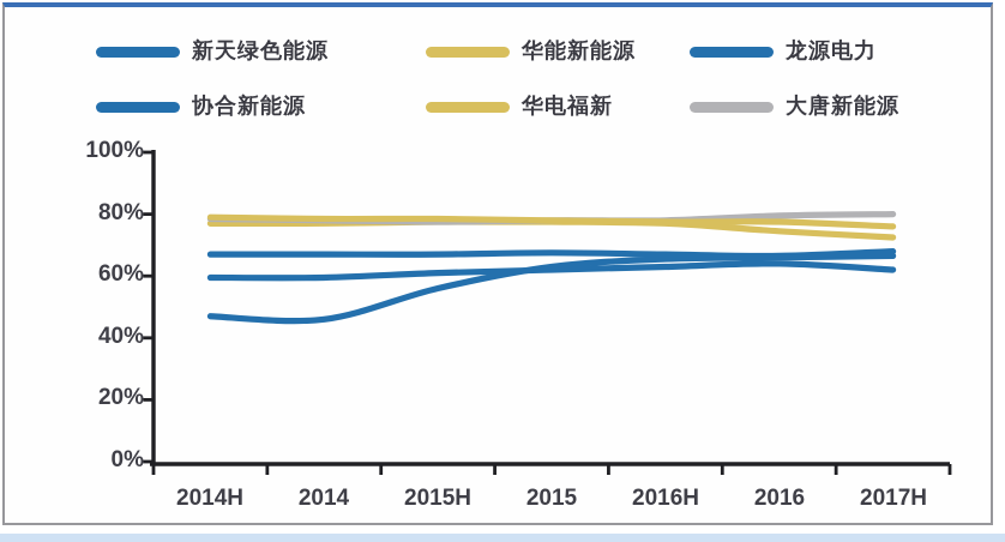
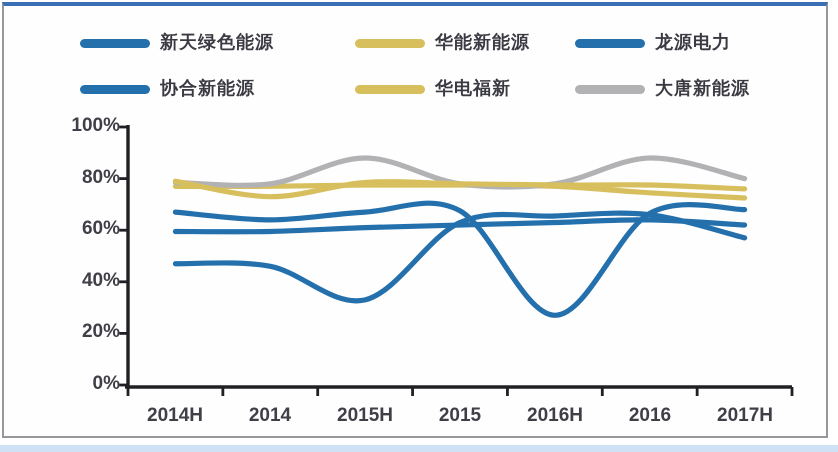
华能新能源/2014: 78% -> 73%
龙源电力/2014: 67% -> 64%
新天绿色能源/2015H: 56% -> 33%
大唐新能源/2015H: 78% -> 88%
龙源电力/2016H: 67% -> 27%
大唐新能源/2016: 80% -> 88%
新天绿色能源/2017H: 66% -> 57%
